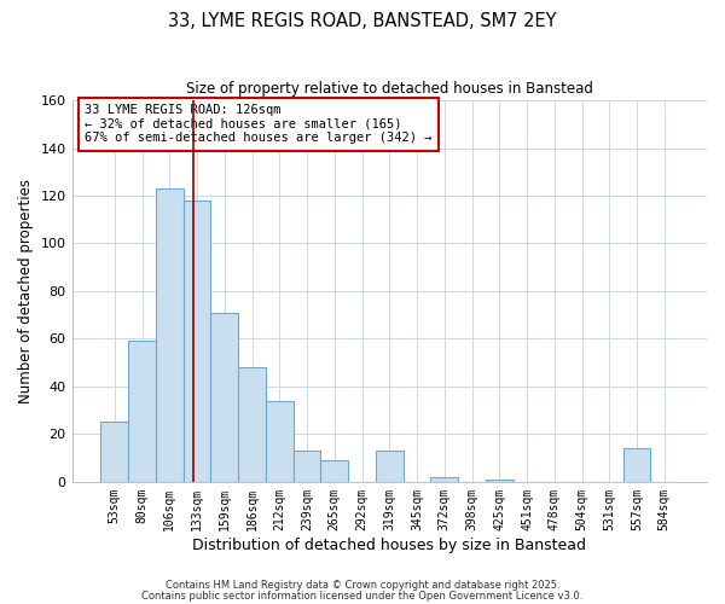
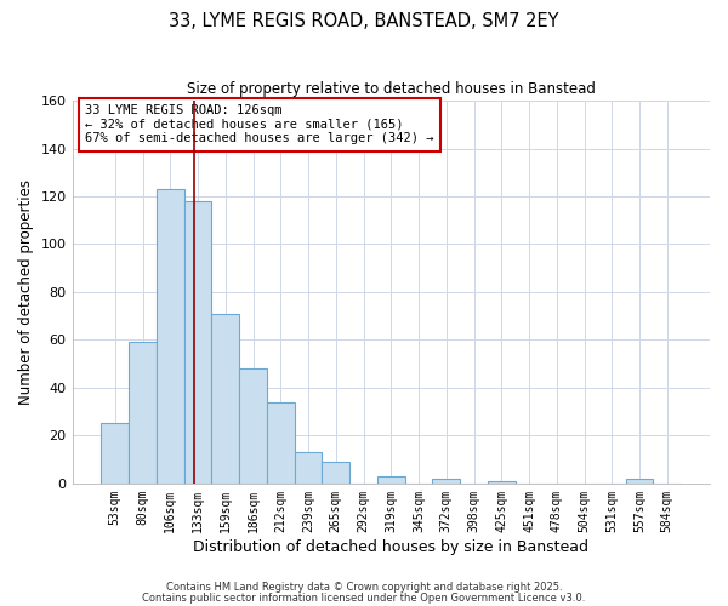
319sqm: 13 -> 3
557sqm: 14 -> 2
